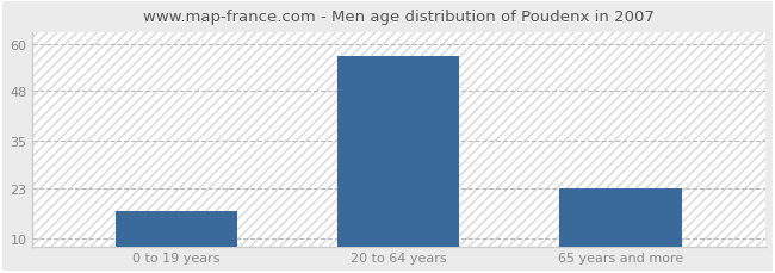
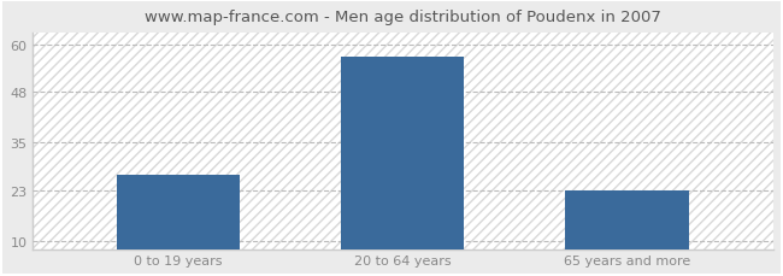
0 to 19 years: 17 -> 27
